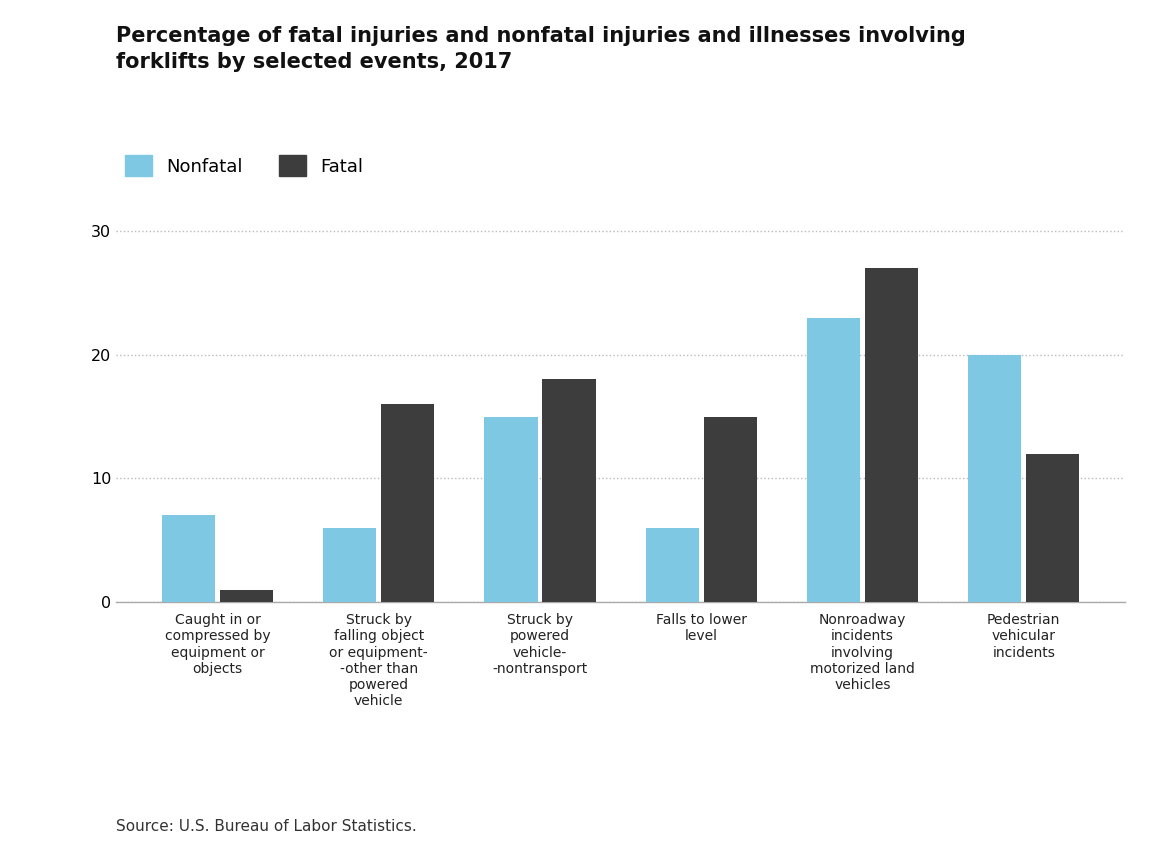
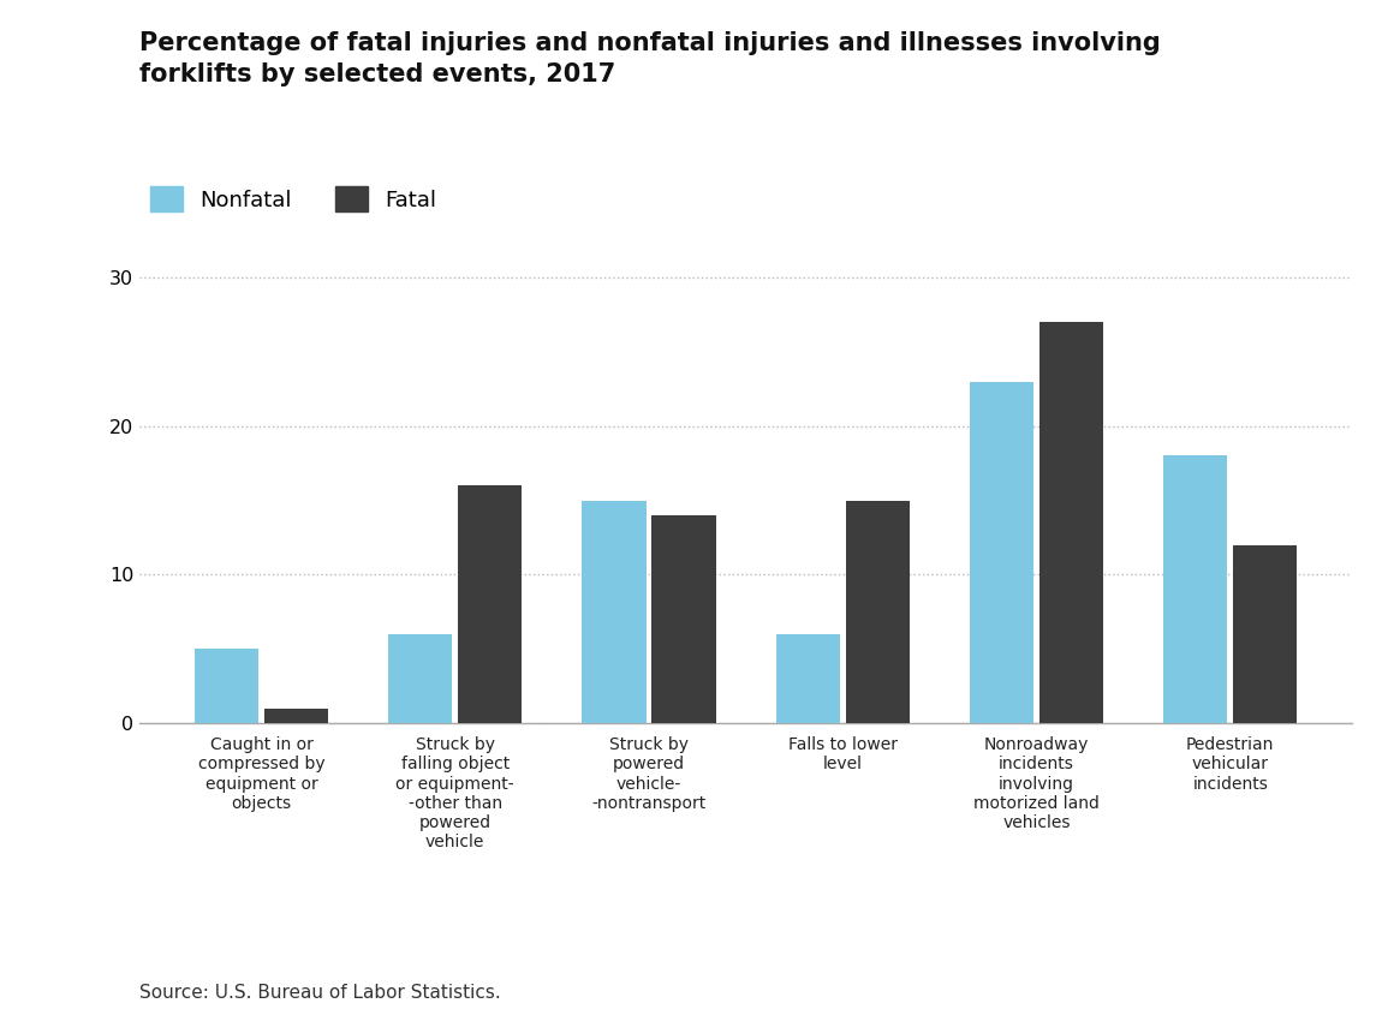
Nonfatal/Caught in or compressed by equipment or objects: 7 -> 5
Fatal/Struck by powered vehicle- -nontransport: 18 -> 14
Nonfatal/Pedestrian vehicular incidents: 20 -> 18
